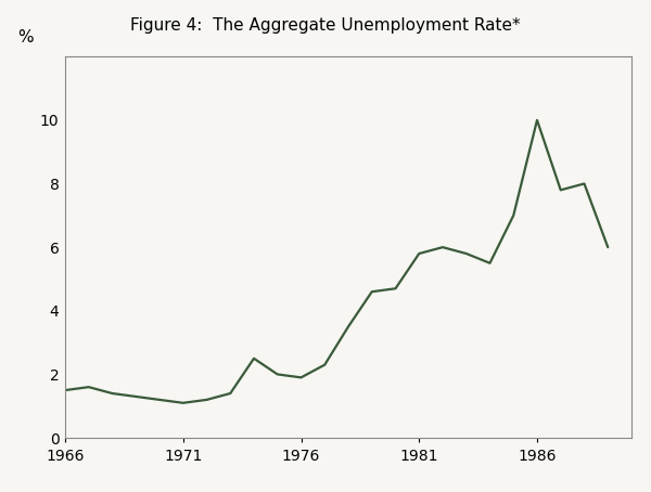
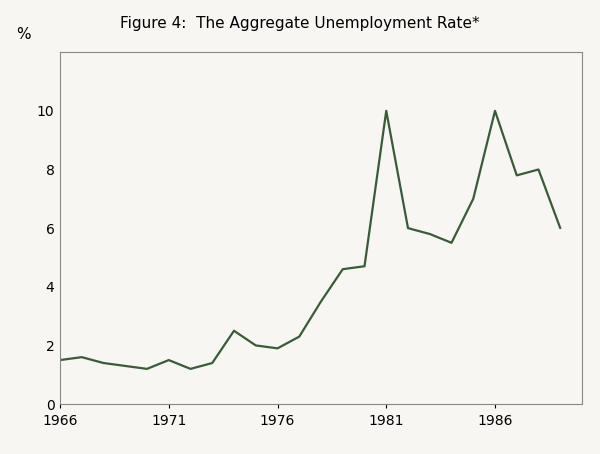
1971: 1.1 -> 1.5
1981: 5.8 -> 10.0
